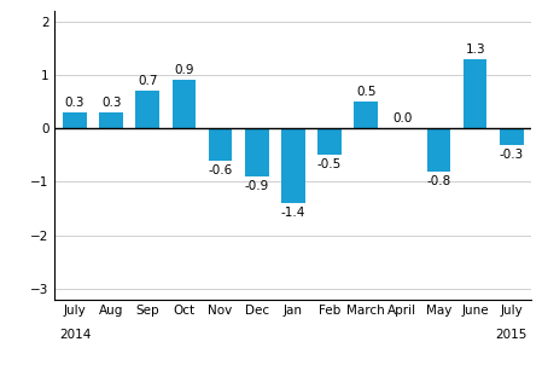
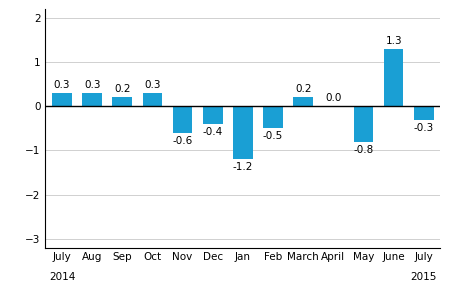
Sep: 0.7 -> 0.2
Oct: 0.9 -> 0.3
Dec: -0.9 -> -0.4
Jan: -1.4 -> -1.2
March: 0.5 -> 0.2
